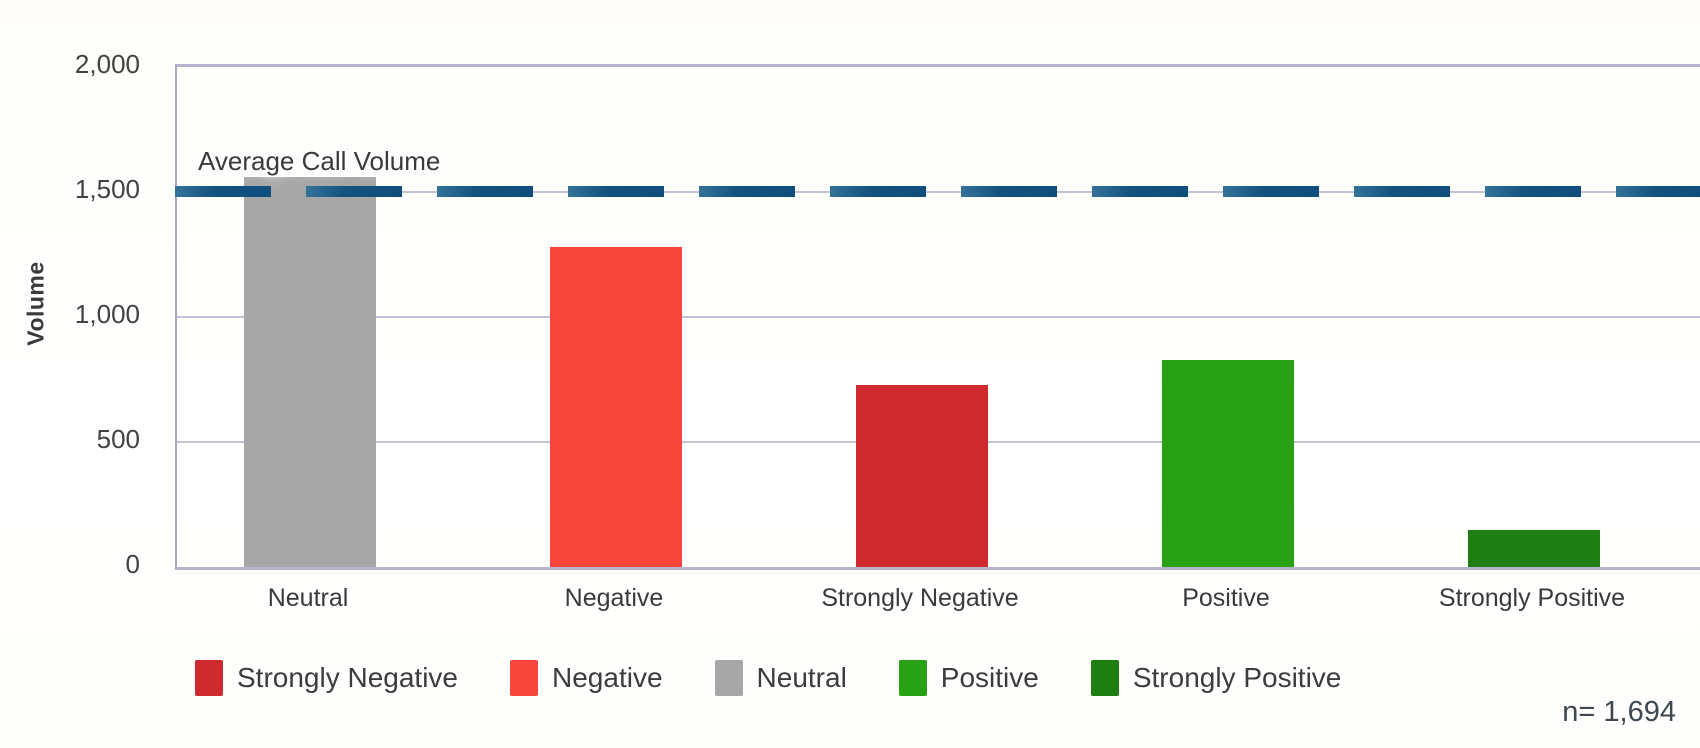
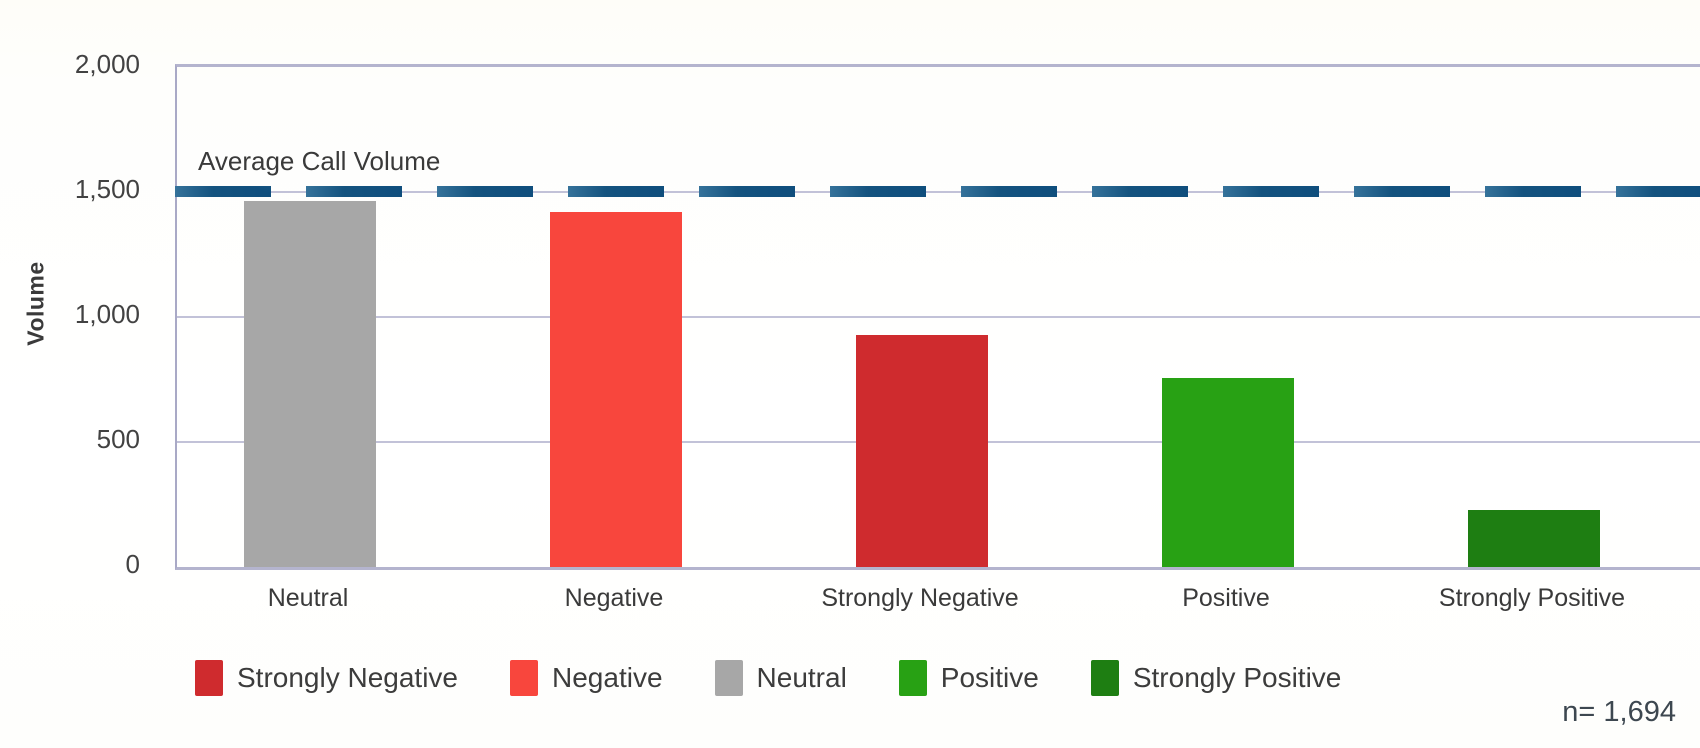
Neutral: 1560 -> 1460
Negative: 1280 -> 1420
Strongly Negative: 730 -> 930
Positive: 830 -> 760
Strongly Positive: 150 -> 230
